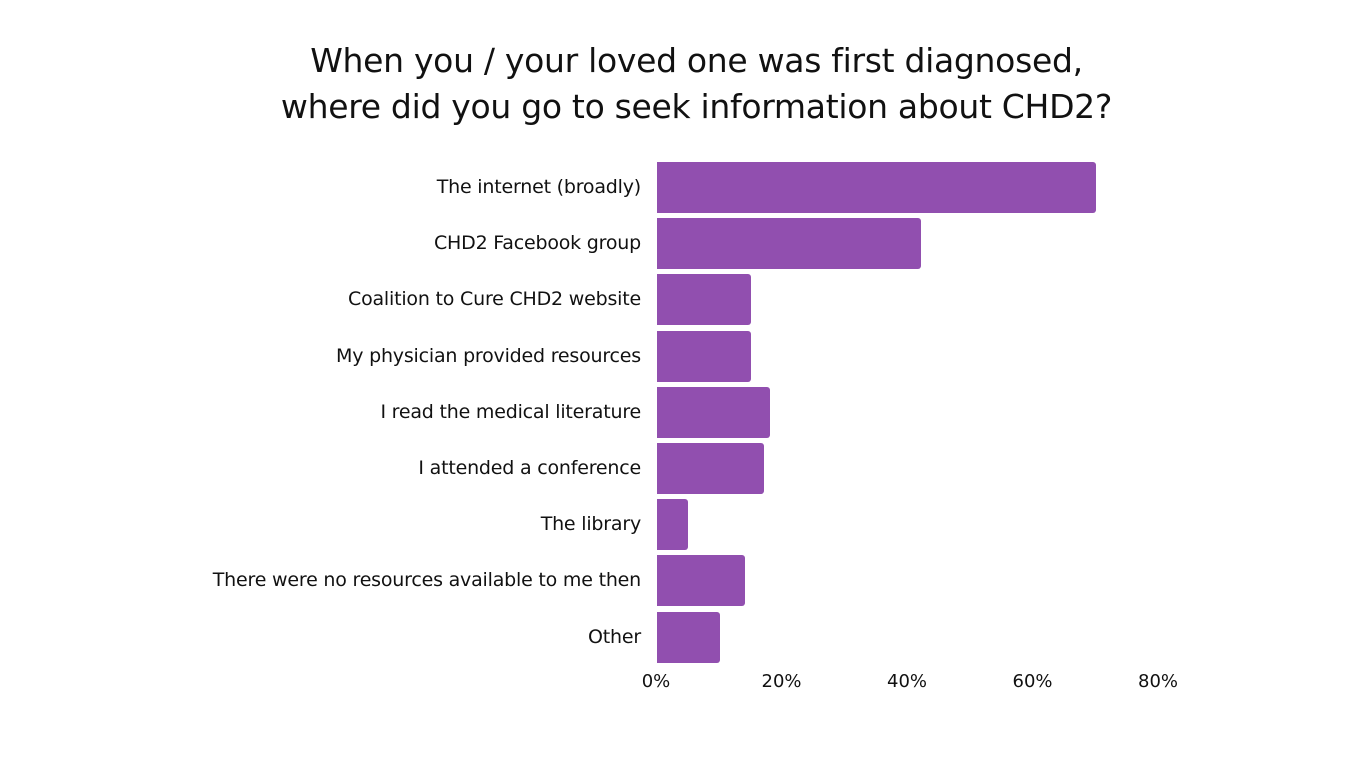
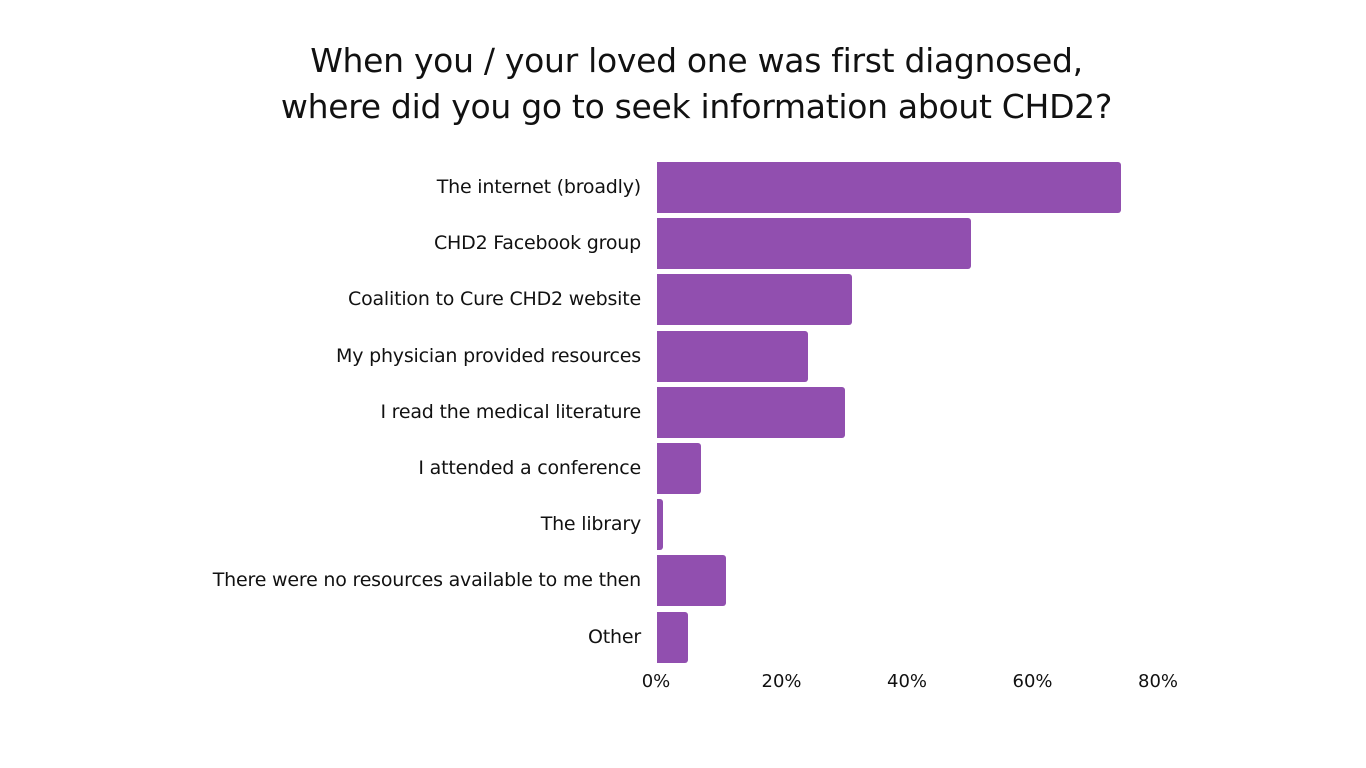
The internet (broadly): 70% -> 74%
CHD2 Facebook group: 42% -> 50%
Coalition to Cure CHD2 website: 15% -> 31%
My physician provided resources: 15% -> 24%
I read the medical literature: 18% -> 30%
I attended a conference: 17% -> 7%
The library: 5% -> 1%
There were no resources available to me then: 14% -> 11%
Other: 10% -> 5%
